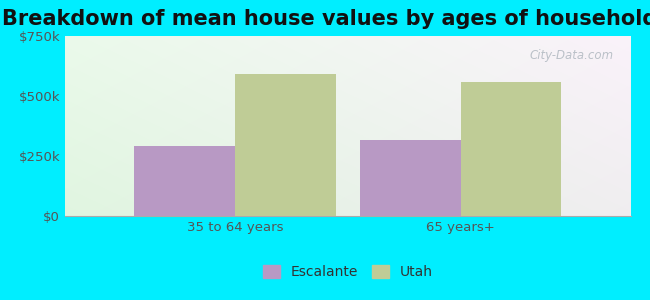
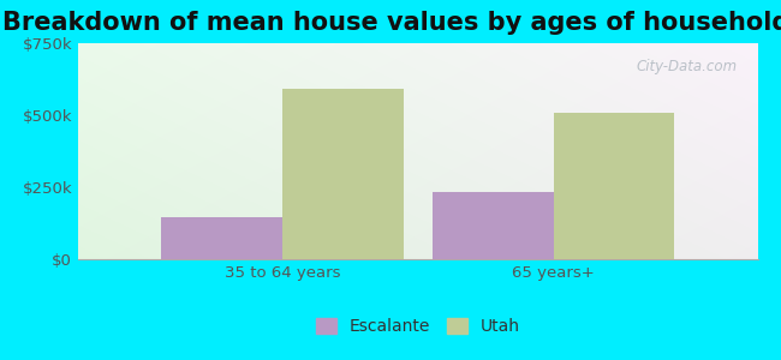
Escalante/35 to 64 years: $290k -> $145k
Escalante/65 years+: $315k -> $235k
Utah/65 years+: $560k -> $510k
